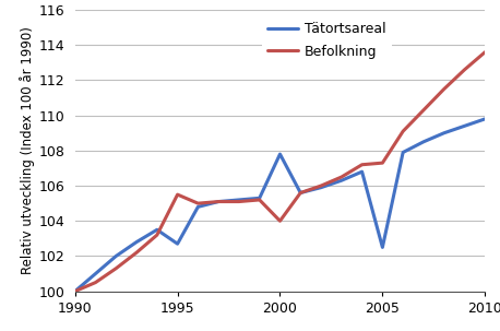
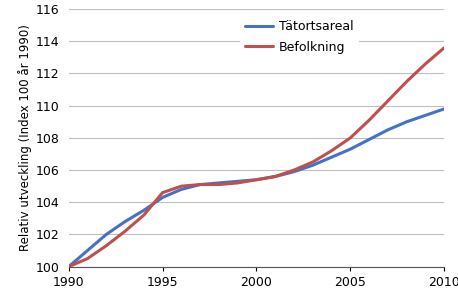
Tätortsareal/1995: 102.7 -> 104.3
Befolkning/1995: 105.5 -> 104.6
Tätortsareal/2000: 107.8 -> 105.4
Befolkning/2000: 104.0 -> 105.4
Tätortsareal/2005: 102.5 -> 107.3
Befolkning/2005: 107.3 -> 108.0
